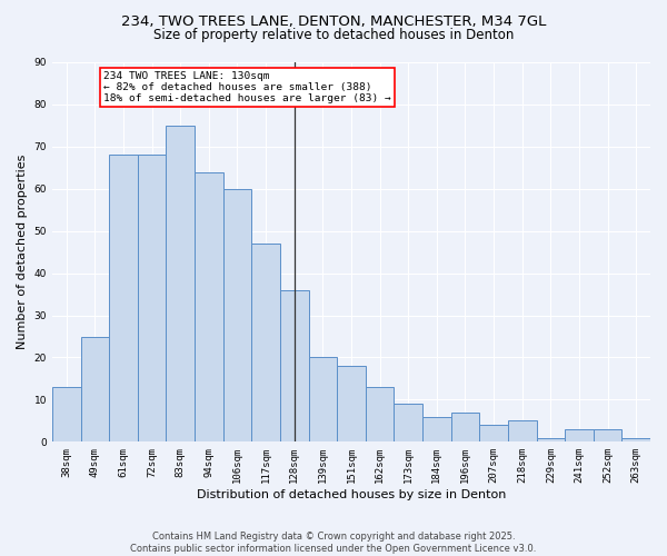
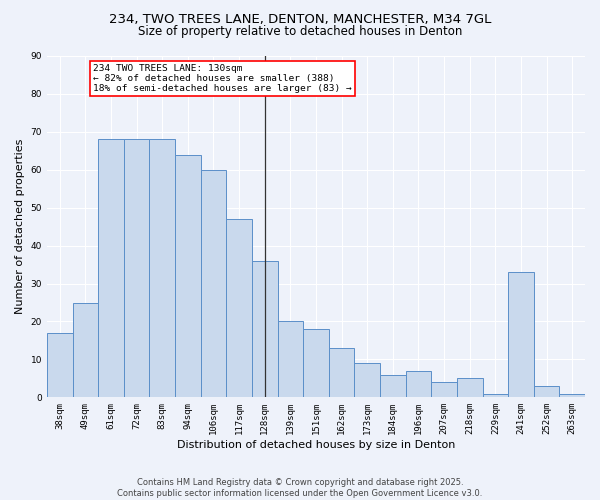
38sqm: 13 -> 17
83sqm: 75 -> 68
241sqm: 3 -> 33
